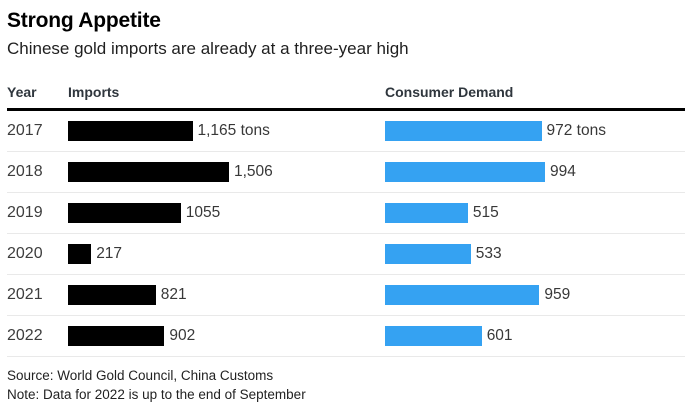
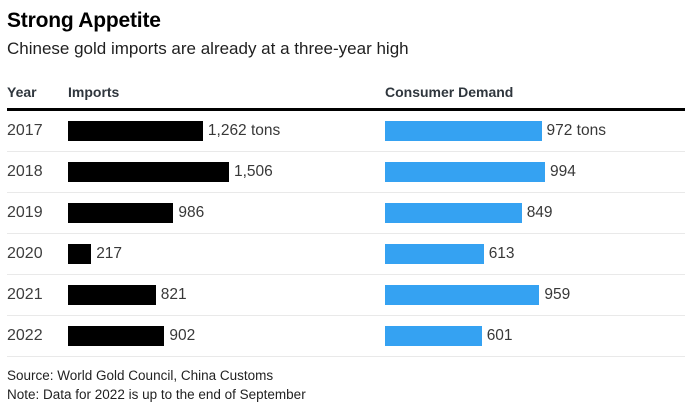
Imports/2017: 1,165 -> 1,262
Imports/2019: 1055 -> 986
Consumer Demand/2019: 515 -> 849
Consumer Demand/2020: 533 -> 613
